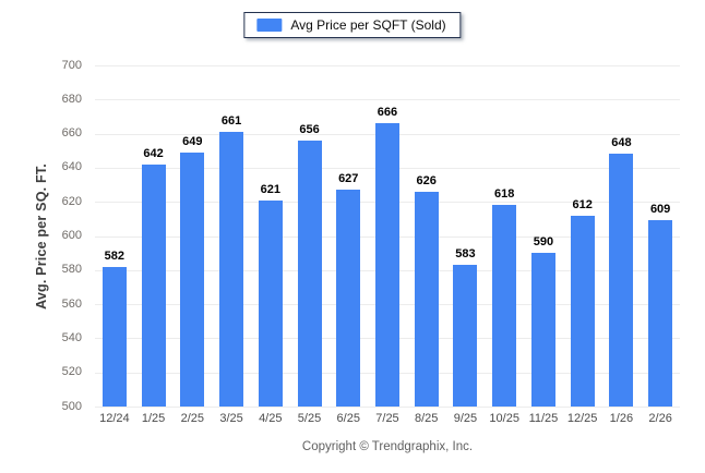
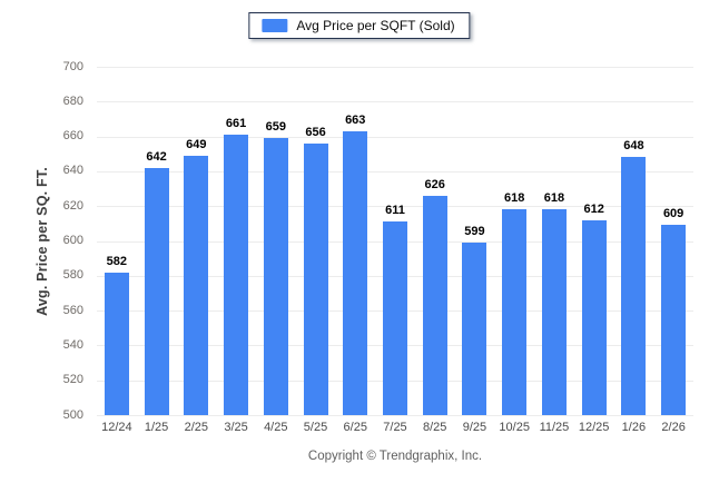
4/25: 621 -> 659
6/25: 627 -> 663
7/25: 666 -> 611
9/25: 583 -> 599
11/25: 590 -> 618
